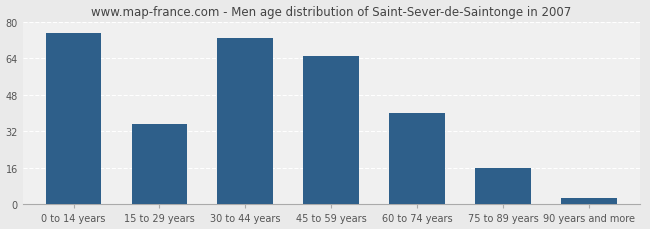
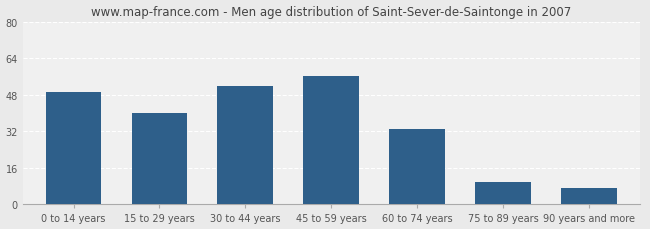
0 to 14 years: 75 -> 49
15 to 29 years: 35 -> 40
30 to 44 years: 73 -> 52
45 to 59 years: 65 -> 56
60 to 74 years: 40 -> 33
75 to 89 years: 16 -> 10
90 years and more: 3 -> 7
